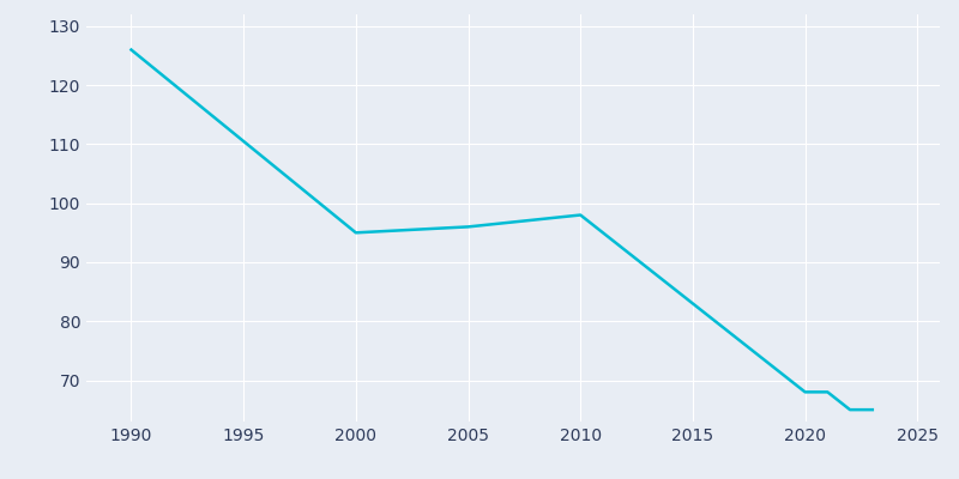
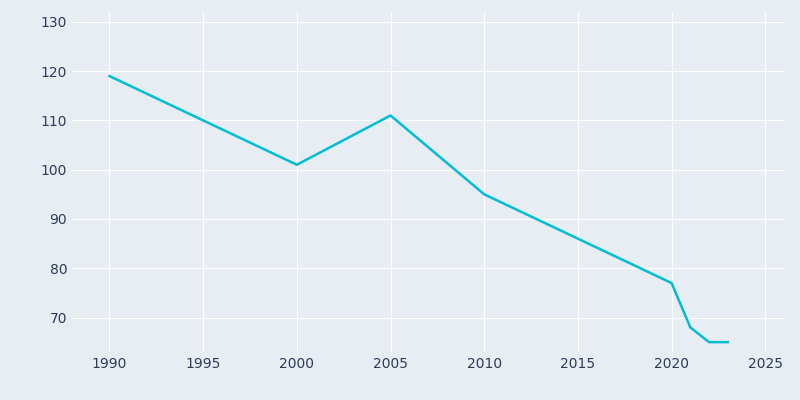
1990: 126 -> 119
2000: 95 -> 101
2005: 96 -> 111
2010: 98 -> 95
2020: 68 -> 77
